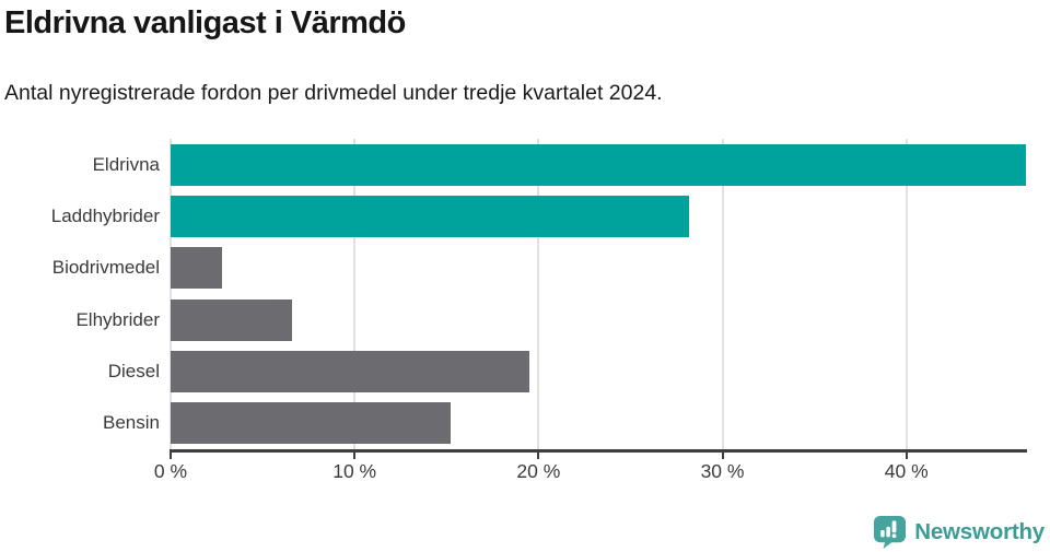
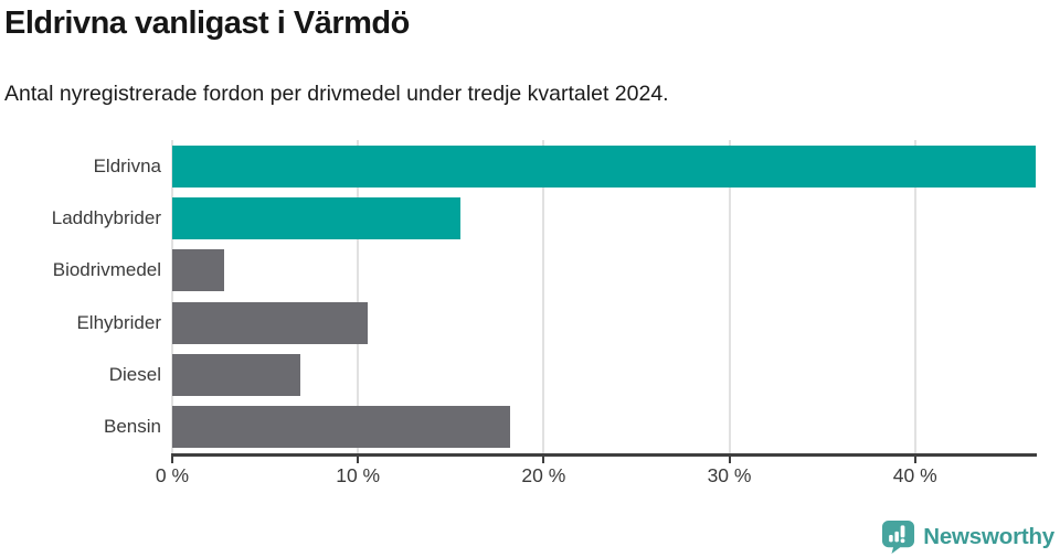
Laddhybrider: 28.2% -> 15.5%
Elhybrider: 6.6% -> 10.5%
Diesel: 19.5% -> 6.9%
Bensin: 15.2% -> 18.2%
